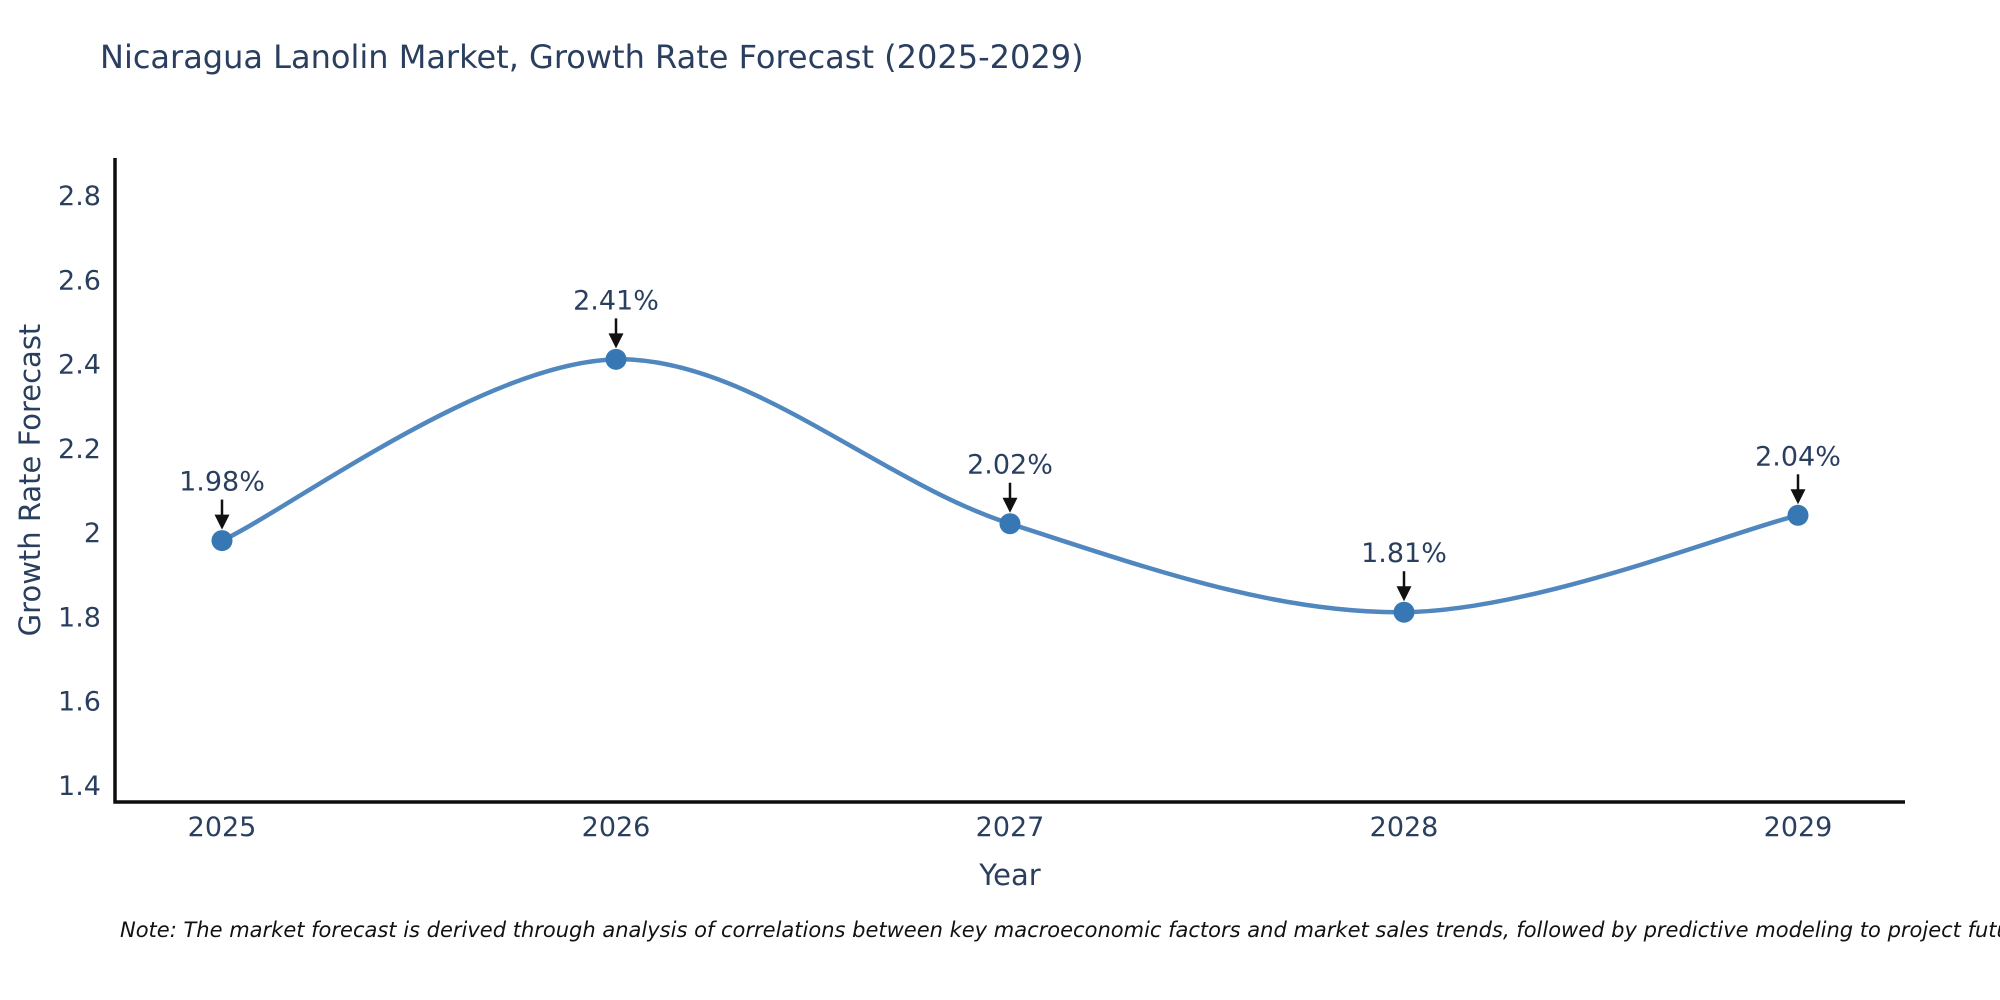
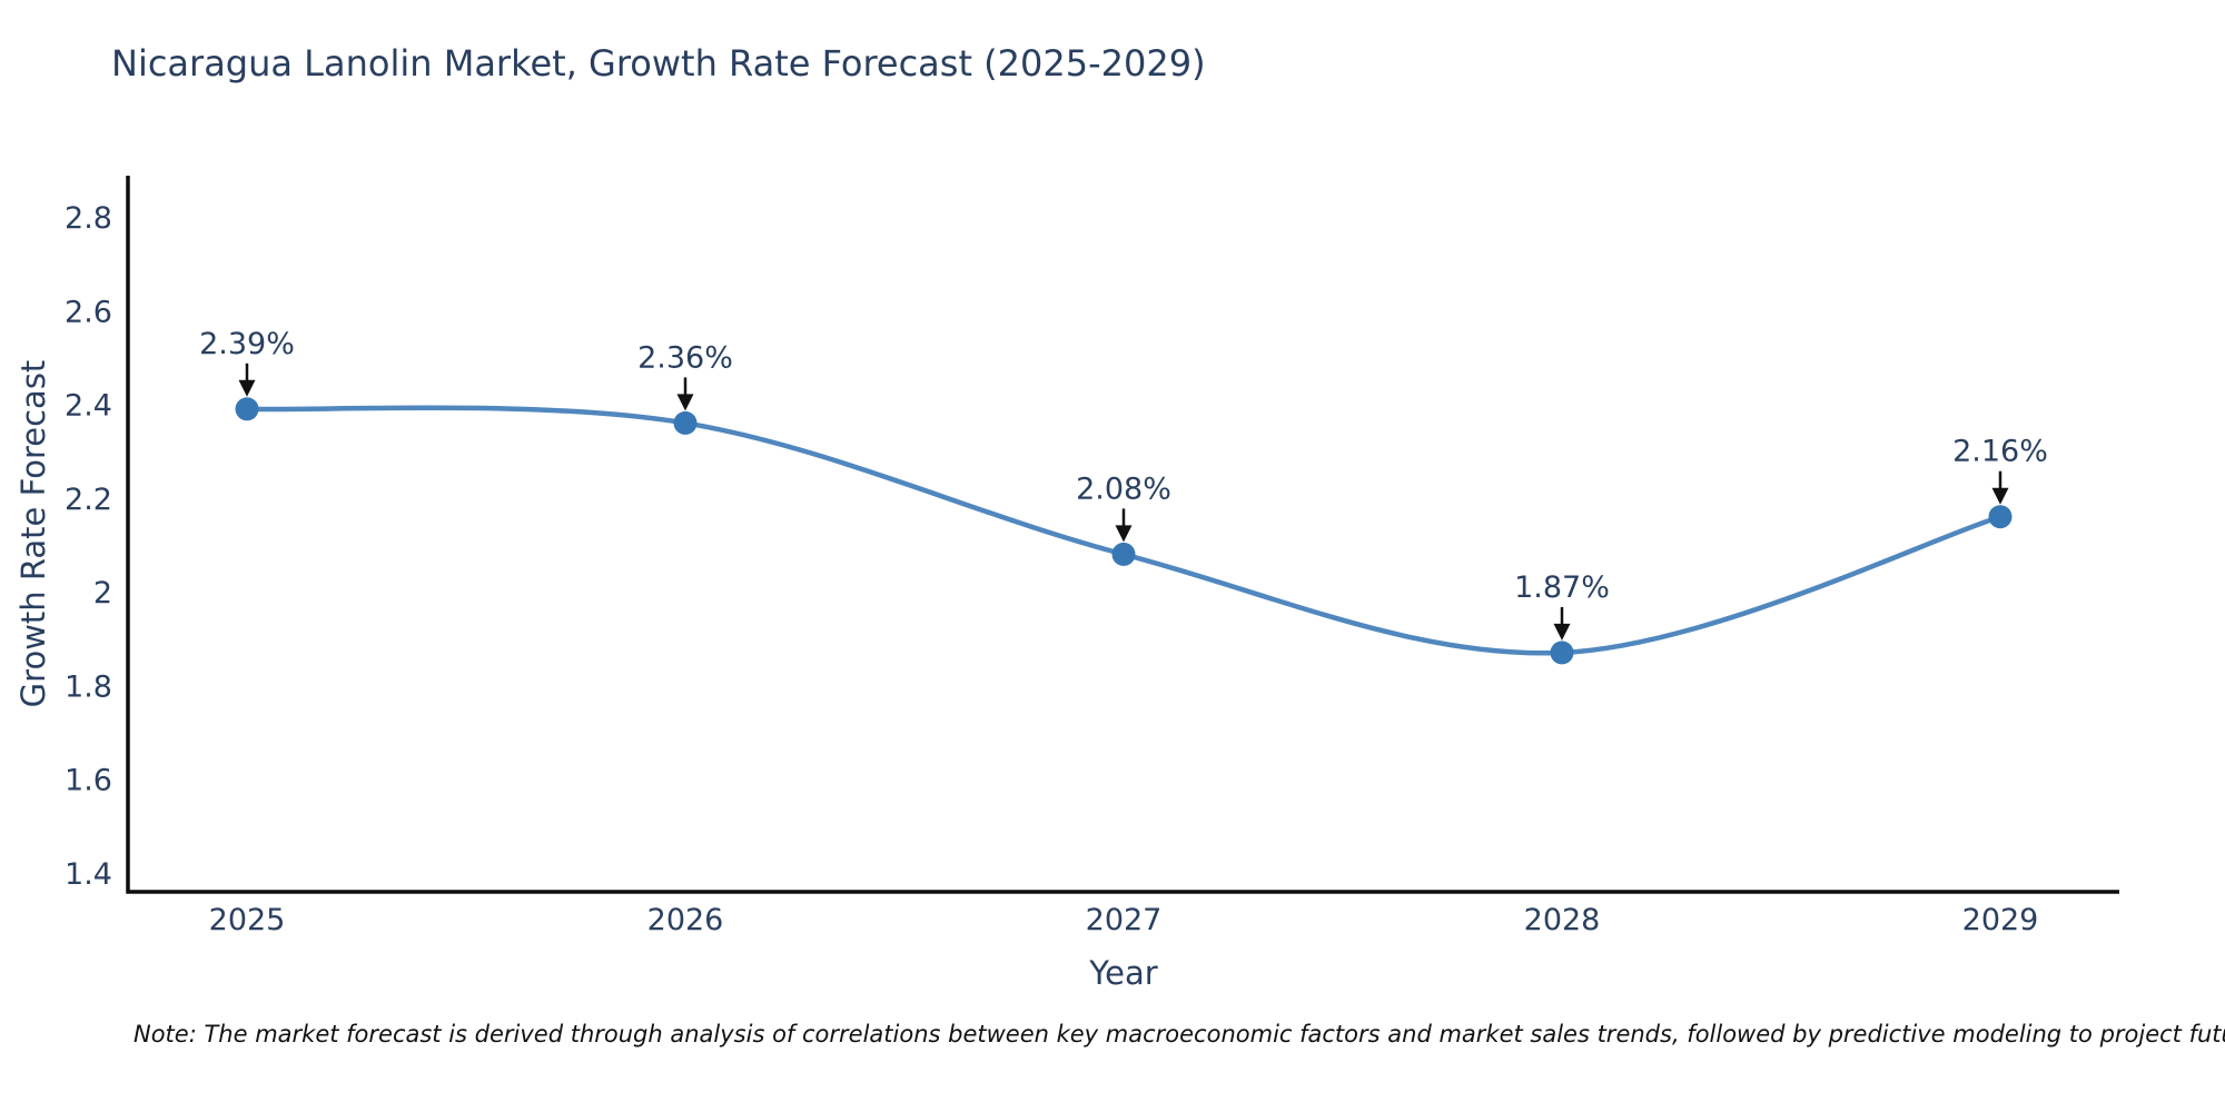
2025: 1.98% -> 2.39%
2026: 2.41% -> 2.36%
2027: 2.02% -> 2.08%
2028: 1.81% -> 1.87%
2029: 2.04% -> 2.16%
